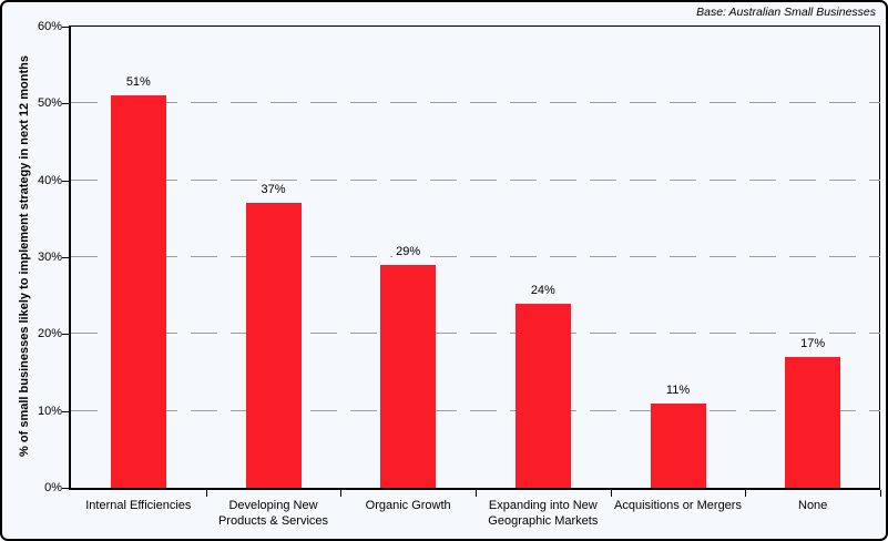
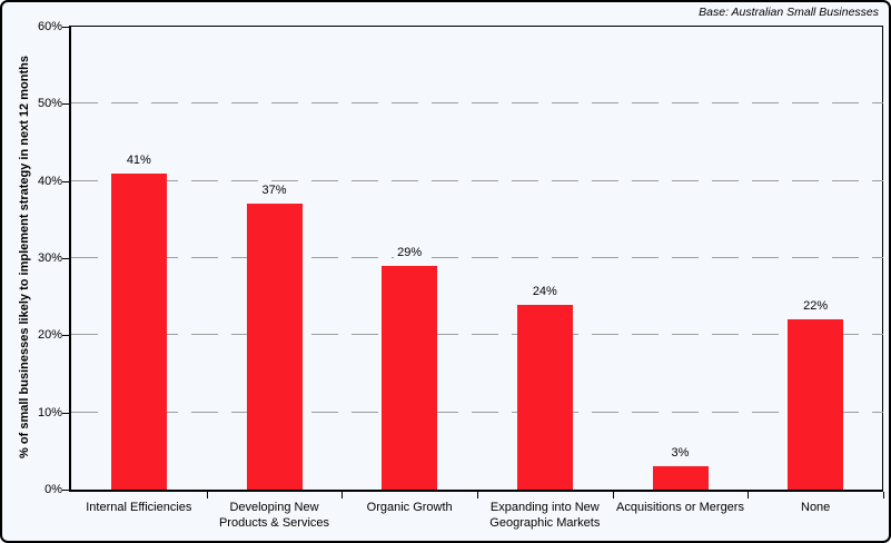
Internal Efficiencies: 51% -> 41%
Acquisitions or Mergers: 11% -> 3%
None: 17% -> 22%
